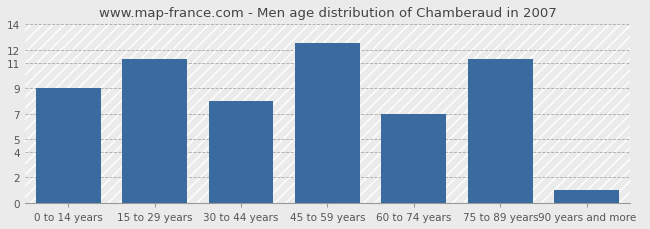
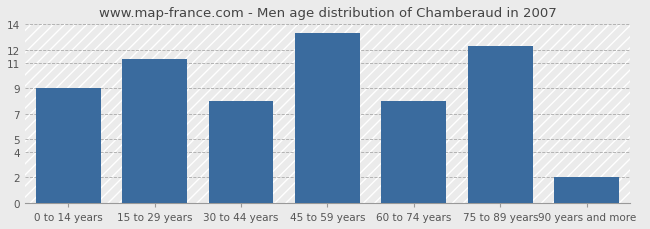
45 to 59 years: 12.5 -> 13.3
60 to 74 years: 7.0 -> 8.0
75 to 89 years: 11.3 -> 12.3
90 years and more: 1.0 -> 2.0
